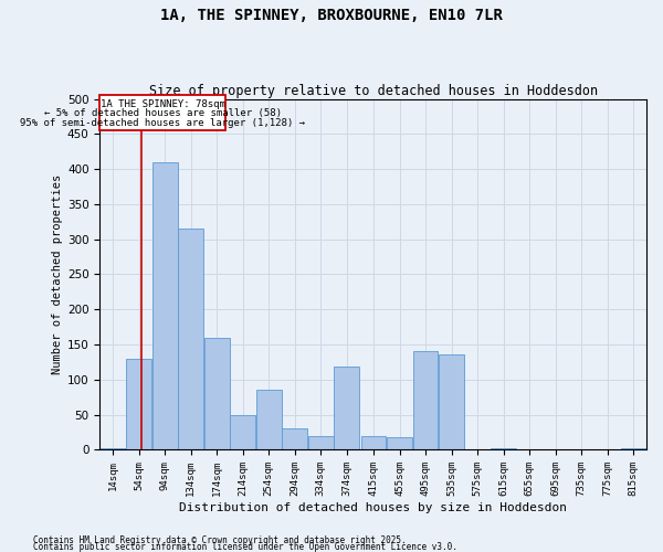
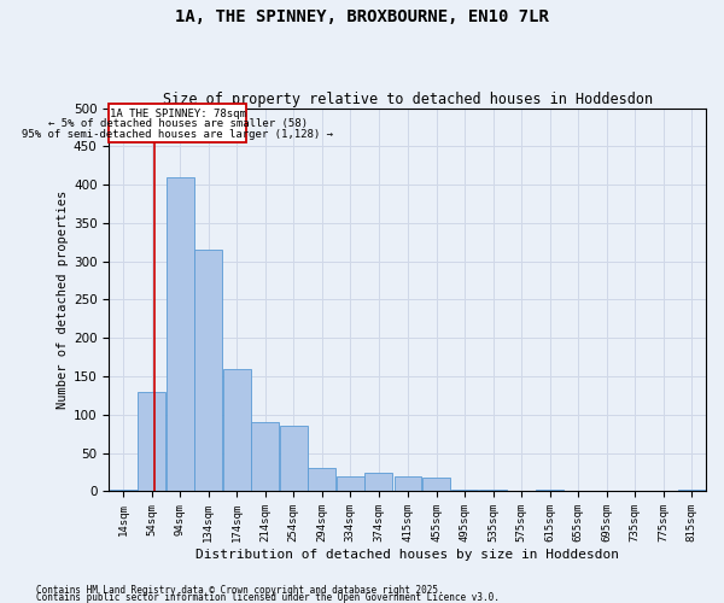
214sqm: 50 -> 90
374sqm: 118 -> 25
495sqm: 140 -> 3
535sqm: 136 -> 3
